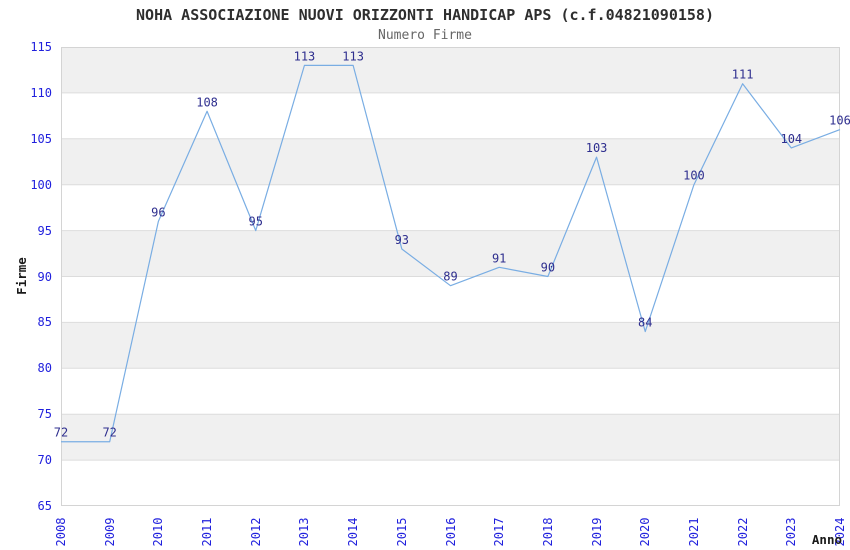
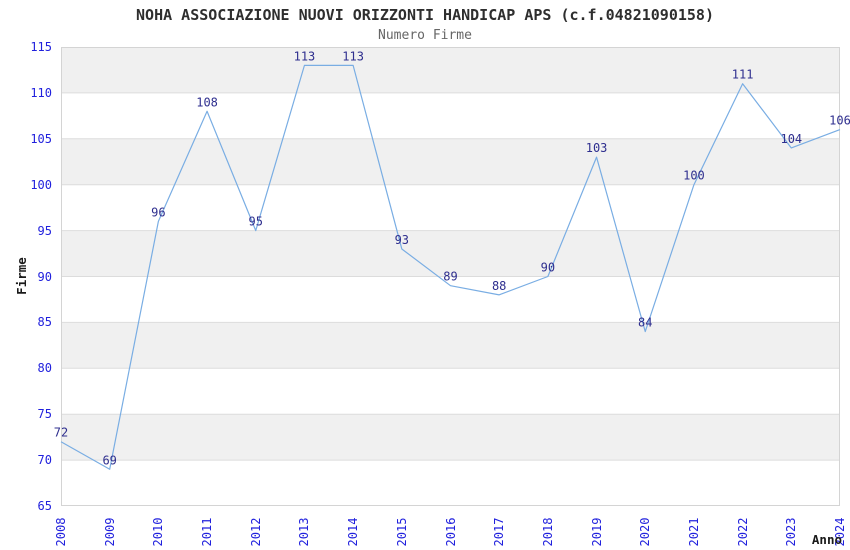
2009: 72 -> 69
2017: 91 -> 88
